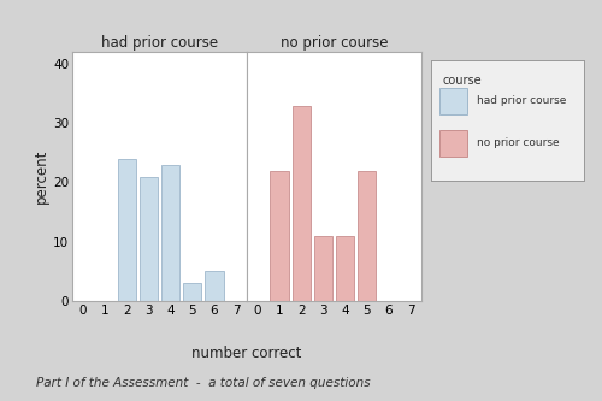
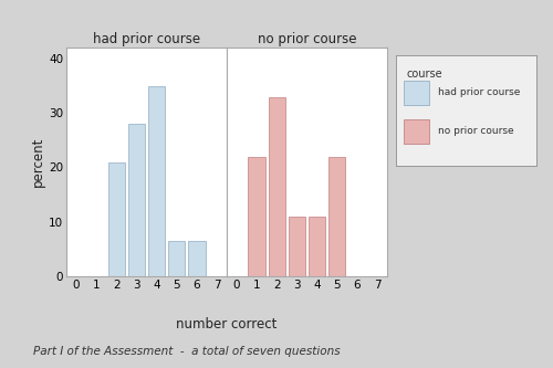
had prior course/2: 24.0 -> 21.0
had prior course/3: 21.0 -> 28.0
had prior course/4: 23.0 -> 35.0
had prior course/5: 3.0 -> 6.5
had prior course/6: 5.0 -> 6.5
